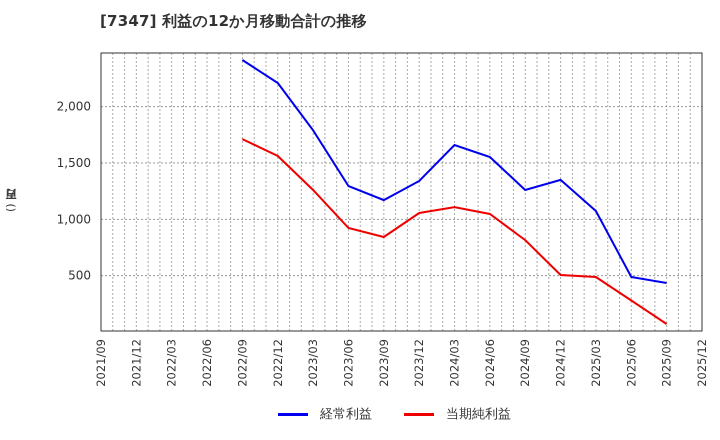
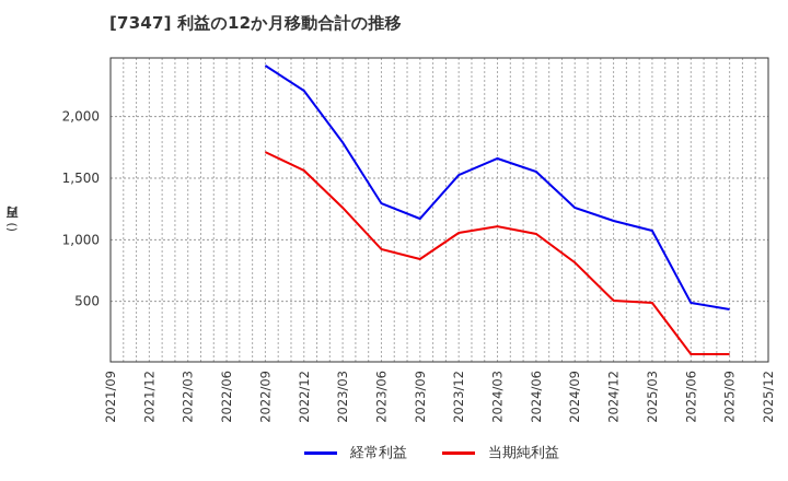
経常利益/2023/12: 1340 -> 1530
経常利益/2024/12: 1350 -> 1150
当期純利益/2025/06: 280 -> 70
